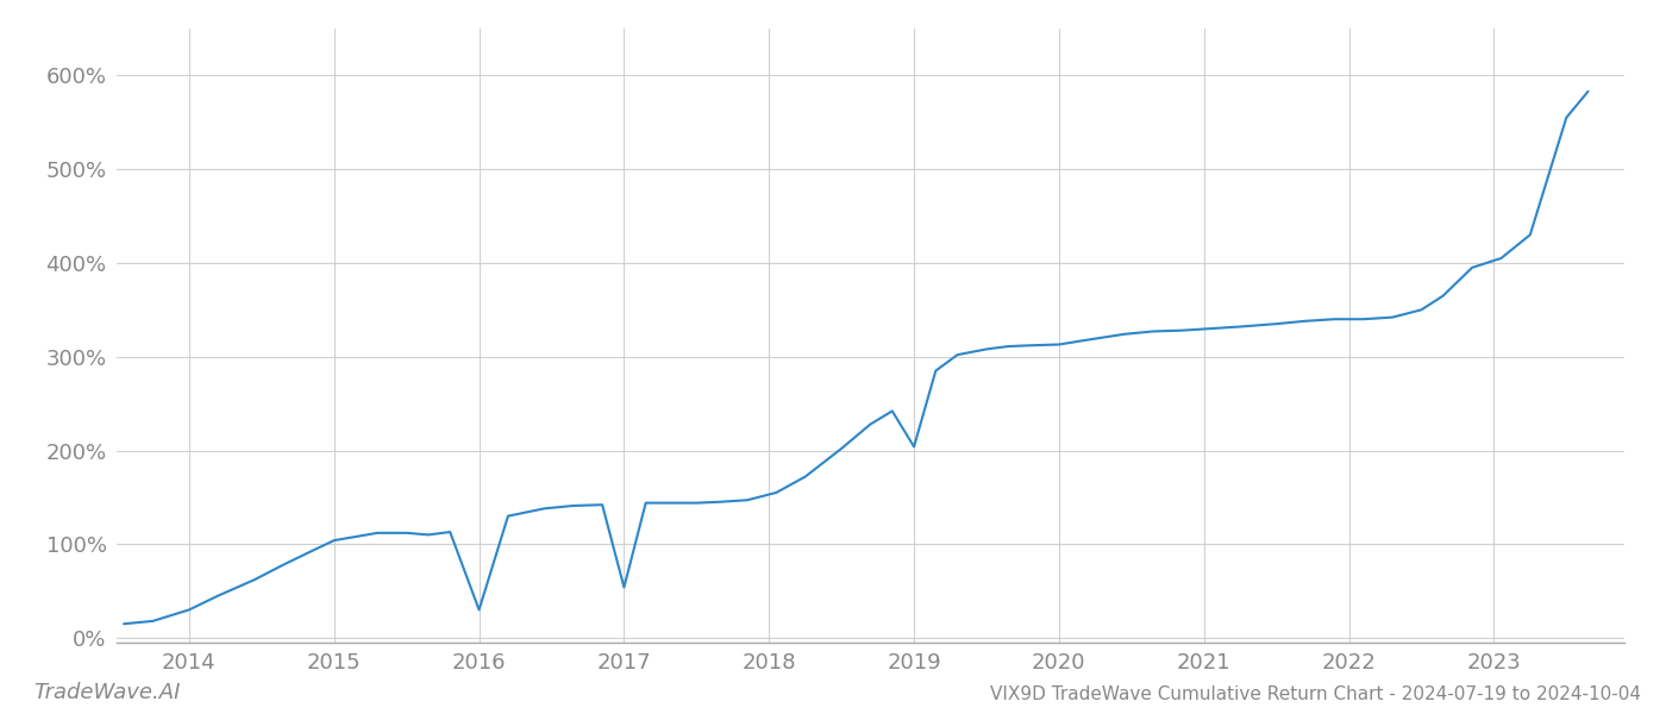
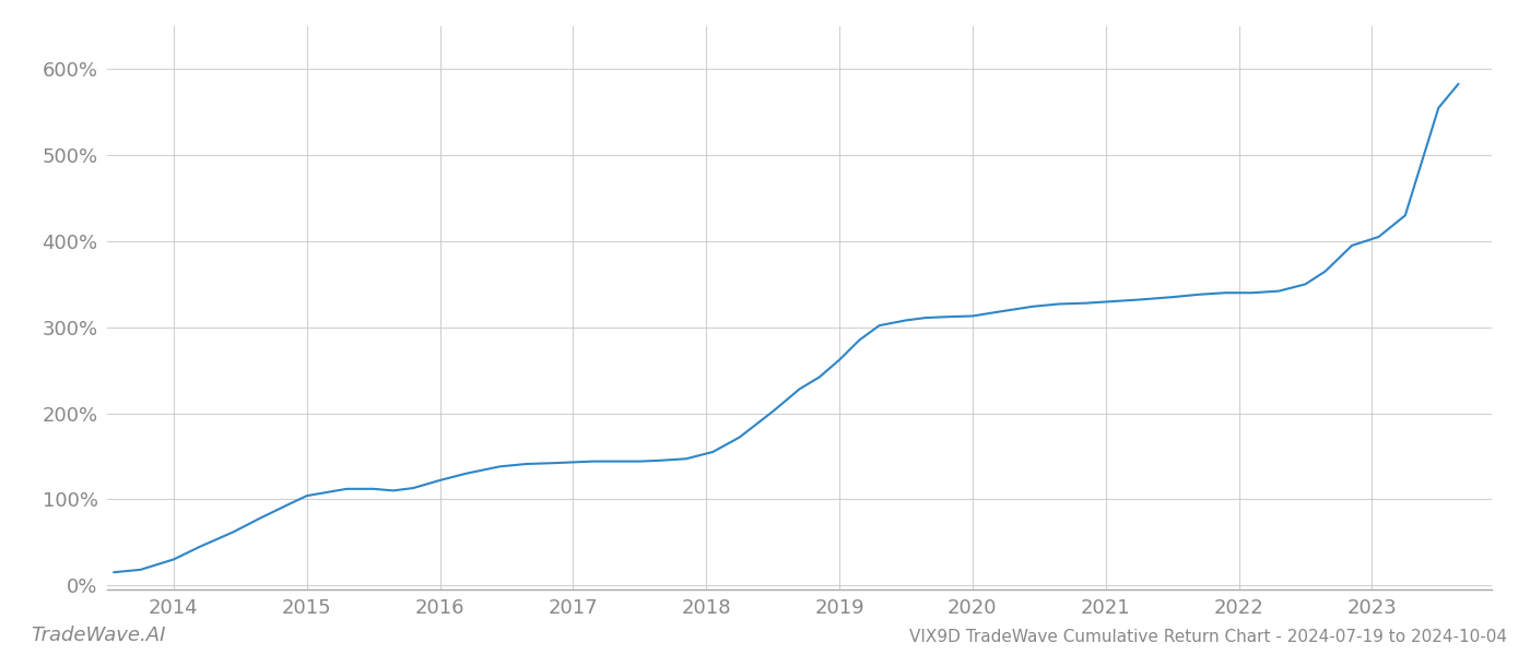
2016: 30% -> 122%
2017: 54% -> 143%
2019: 204% -> 262%
